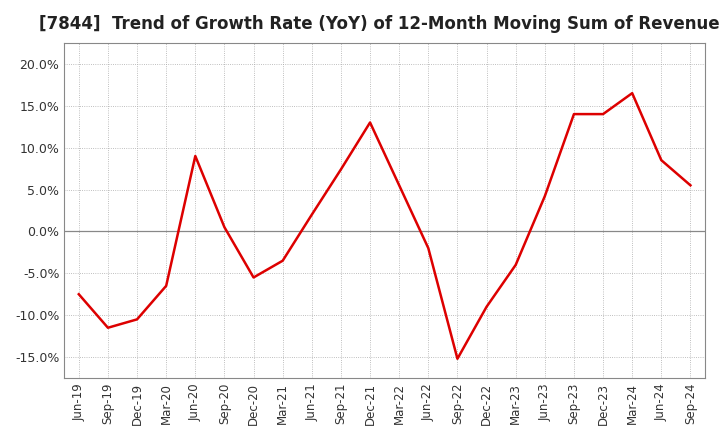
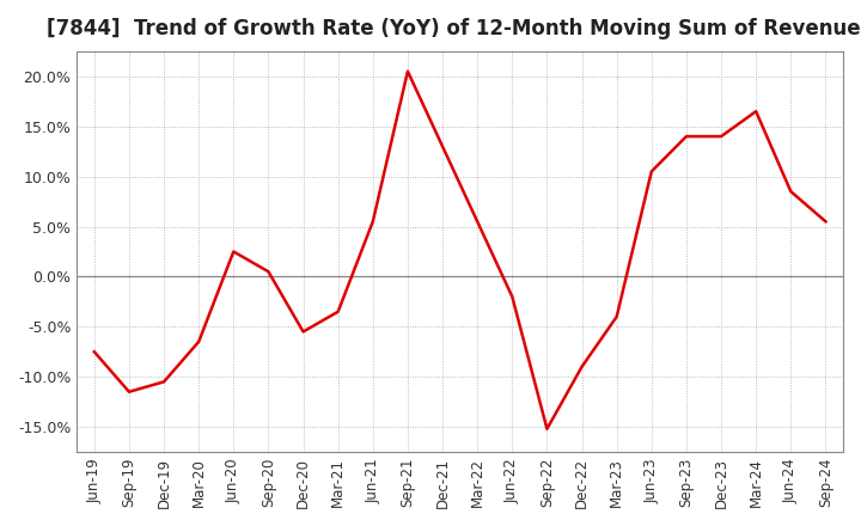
Jun-20: 9.0% -> 2.5%
Jun-21: 2.0% -> 5.5%
Sep-21: 7.4% -> 20.5%
Jun-23: 4.2% -> 10.5%
